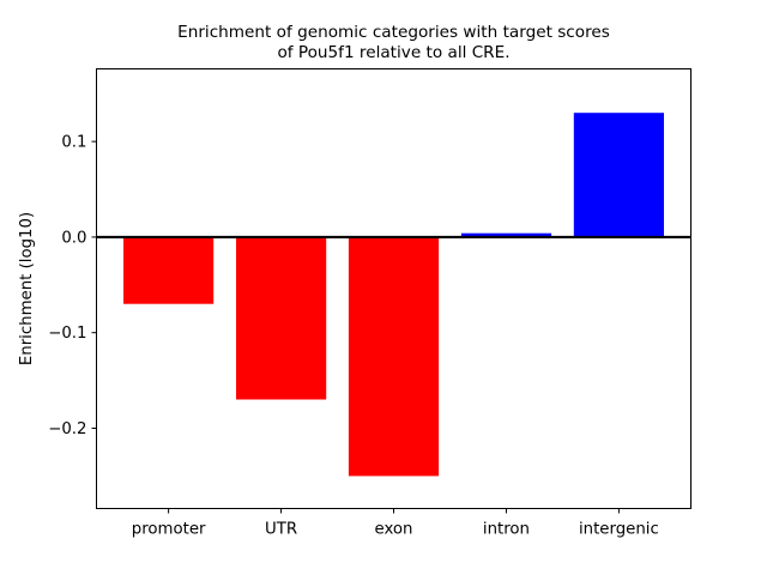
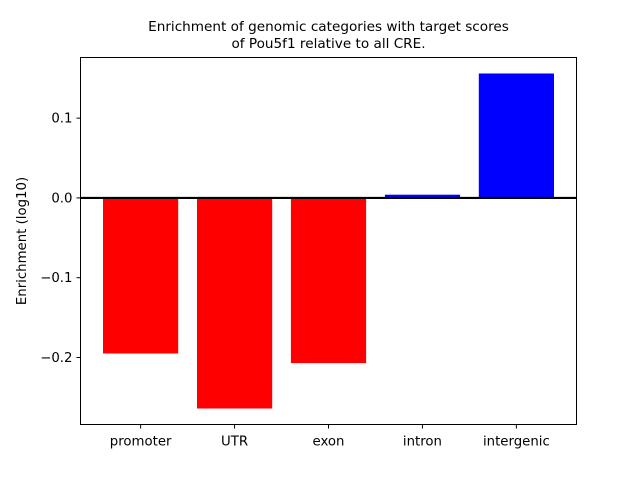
promoter: -0.07 -> -0.20
UTR: -0.17 -> -0.26
exon: -0.25 -> -0.21
intergenic: 0.13 -> 0.16
